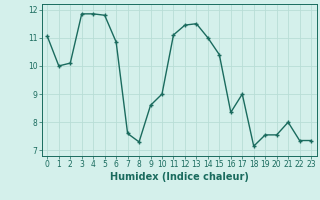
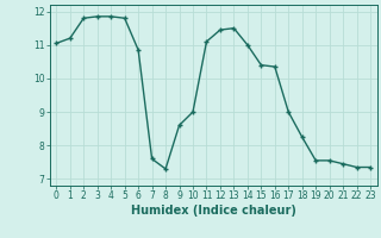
1: 10.00 -> 11.20
2: 10.10 -> 11.80
16: 8.35 -> 10.35
18: 7.15 -> 8.25
21: 8.00 -> 7.45
